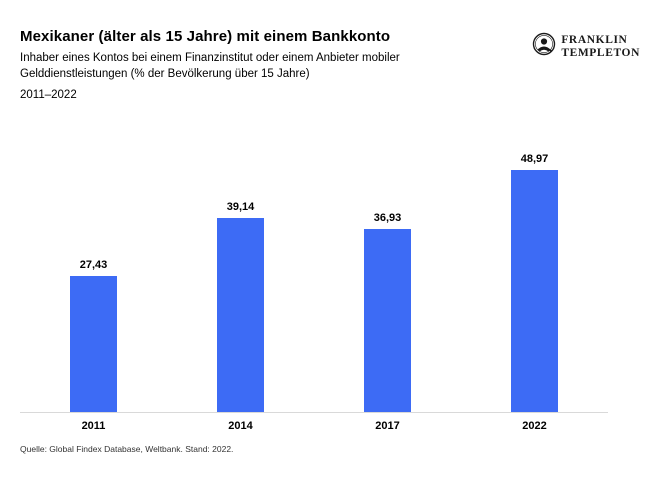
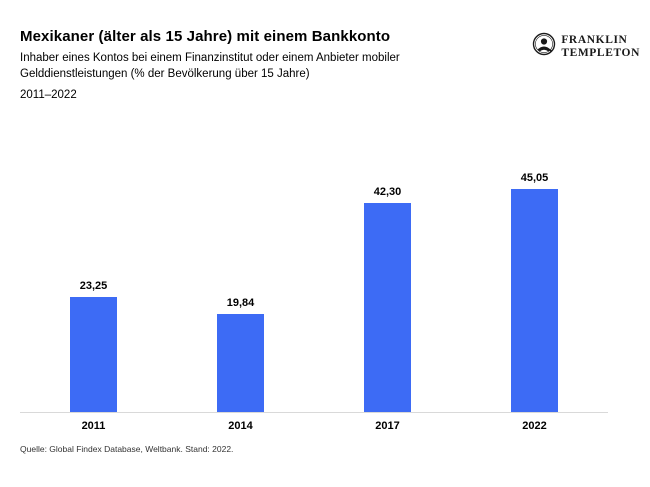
2011: 27,43 -> 23,25
2014: 39,14 -> 19,84
2017: 36,93 -> 42,30
2022: 48,97 -> 45,05
